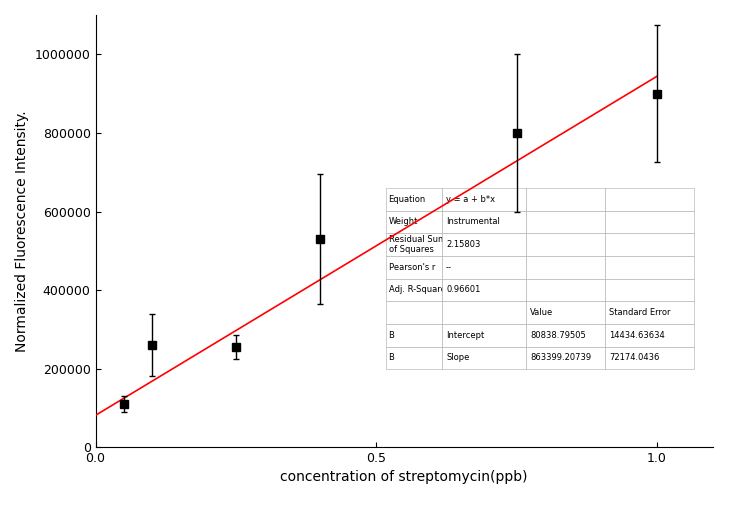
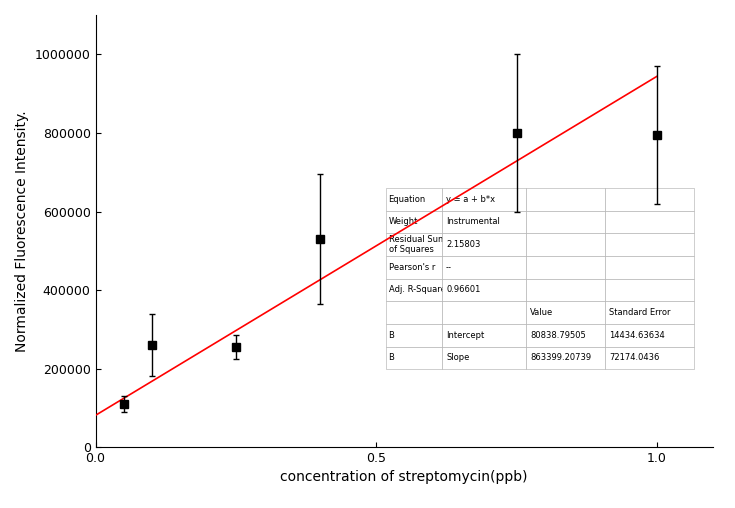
1.0: 900000 -> 795000
